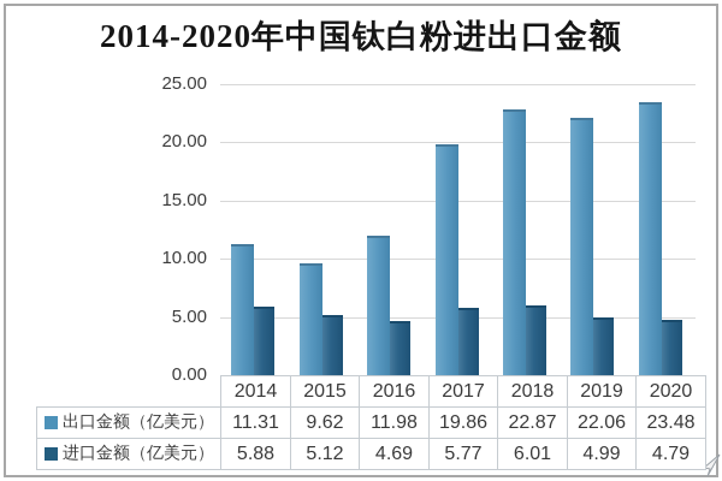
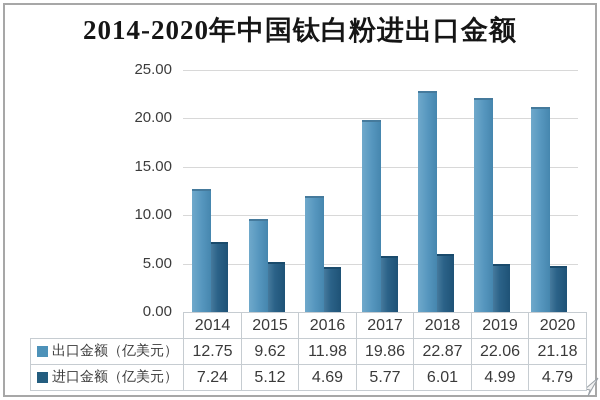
出口金额（亿美元）/2014: 11.31 -> 12.75
进口金额（亿美元）/2014: 5.88 -> 7.24
出口金额（亿美元）/2020: 23.48 -> 21.18
